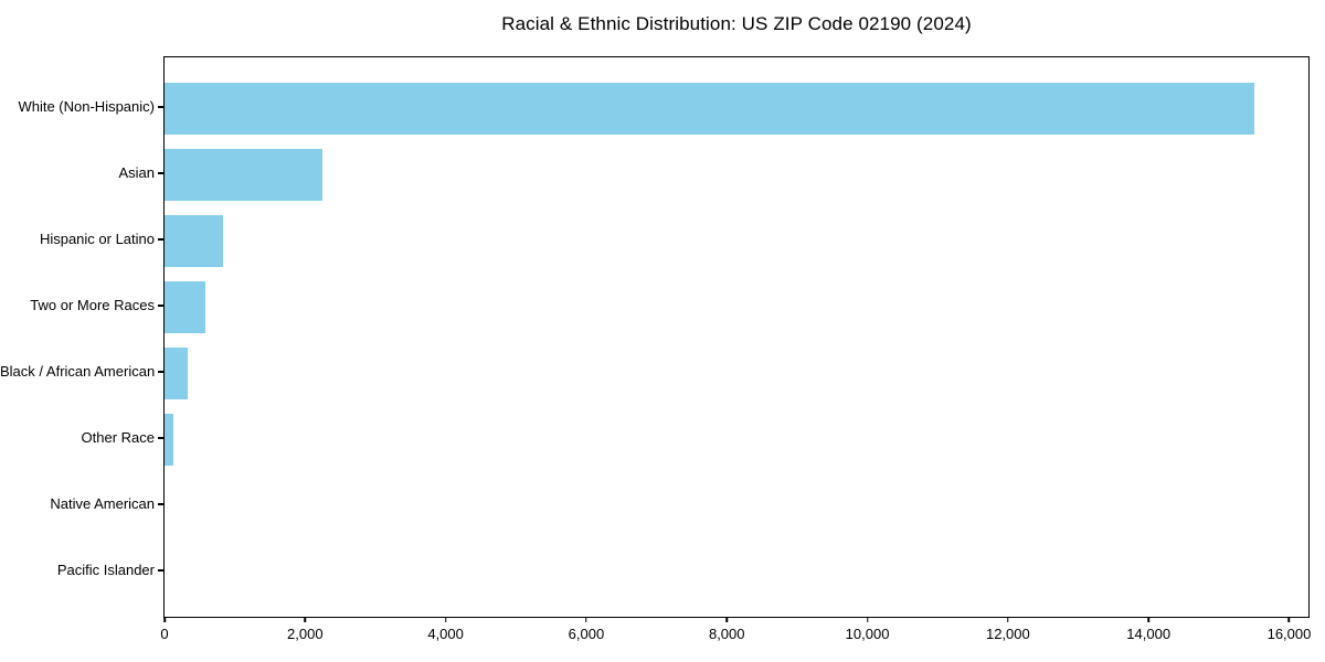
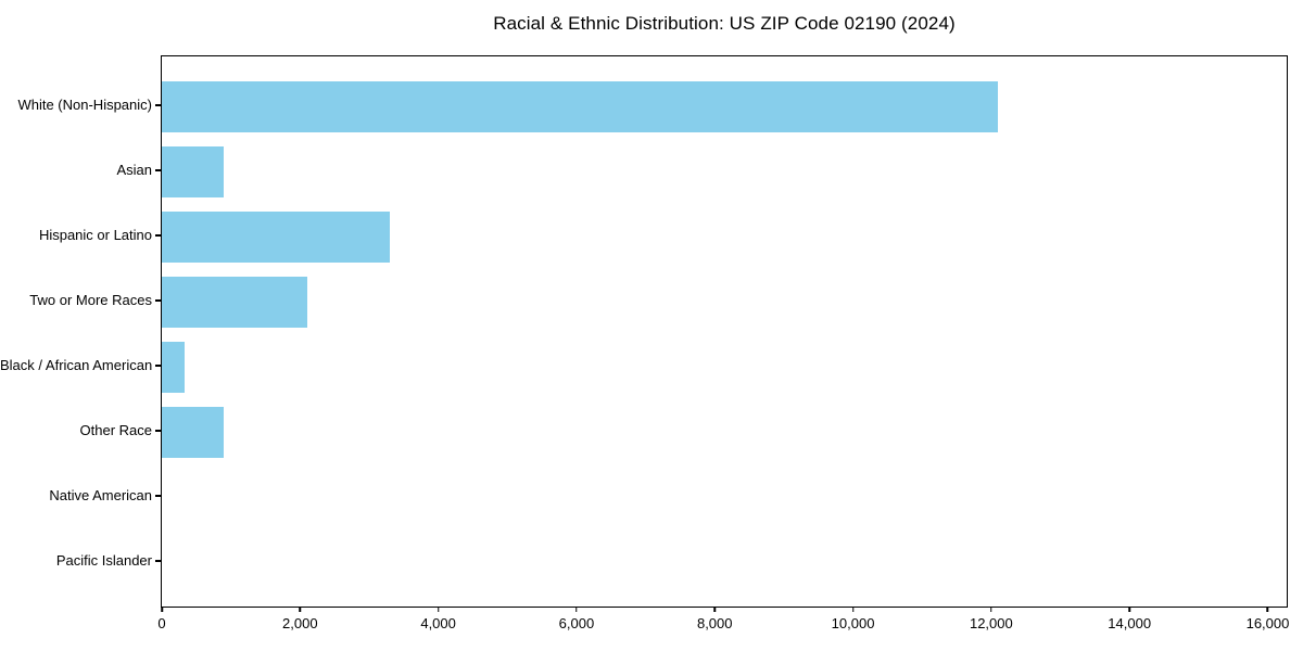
White (Non-Hispanic): 15500 -> 12100
Asian: 2200 -> 900
Hispanic or Latino: 800 -> 3300
Two or More Races: 600 -> 2100
Other Race: 100 -> 900
